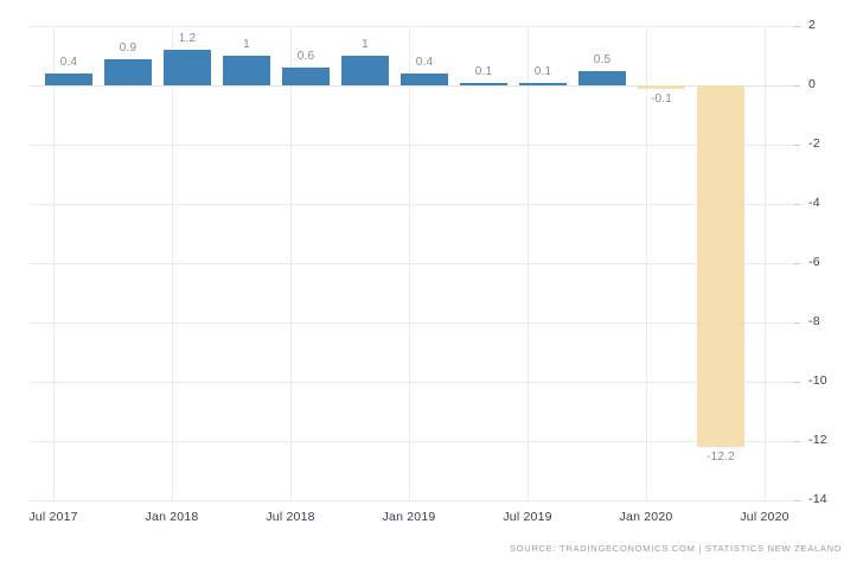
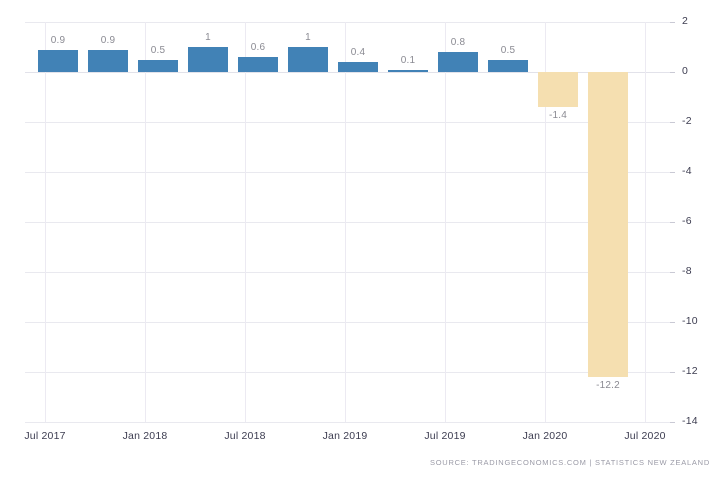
Jul 2017: 0.4 -> 0.9
Jan 2018: 1.2 -> 0.5
Jul 2019: 0.1 -> 0.8
Jan 2020: -0.1 -> -1.4
